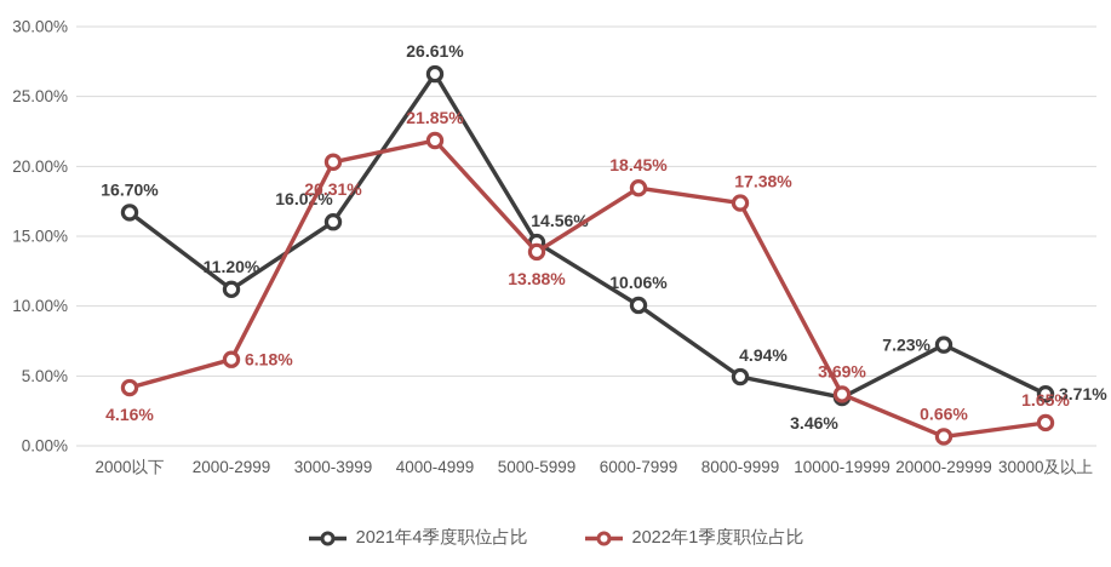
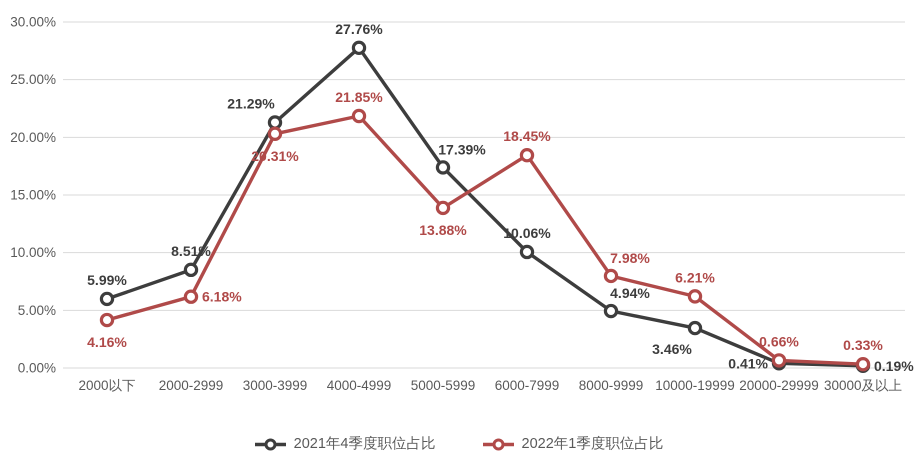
2021年4季度职位占比/2000以下: 16.70% -> 5.99%
2021年4季度职位占比/2000-2999: 11.20% -> 8.51%
2021年4季度职位占比/3000-3999: 16.02% -> 21.29%
2021年4季度职位占比/4000-4999: 26.61% -> 27.76%
2021年4季度职位占比/5000-5999: 14.56% -> 17.39%
2022年1季度职位占比/8000-9999: 17.38% -> 7.98%
2022年1季度职位占比/10000-19999: 3.69% -> 6.21%
2021年4季度职位占比/20000-29999: 7.23% -> 0.41%
2021年4季度职位占比/30000及以上: 3.71% -> 0.19%
2022年1季度职位占比/30000及以上: 1.65% -> 0.33%
